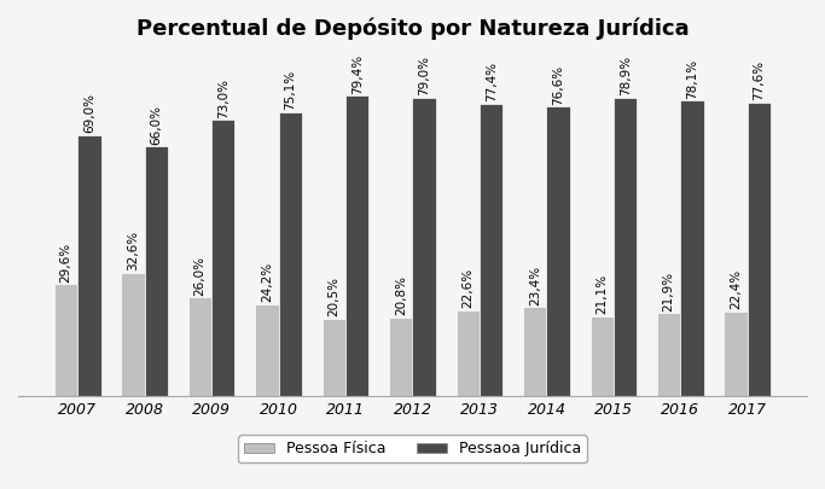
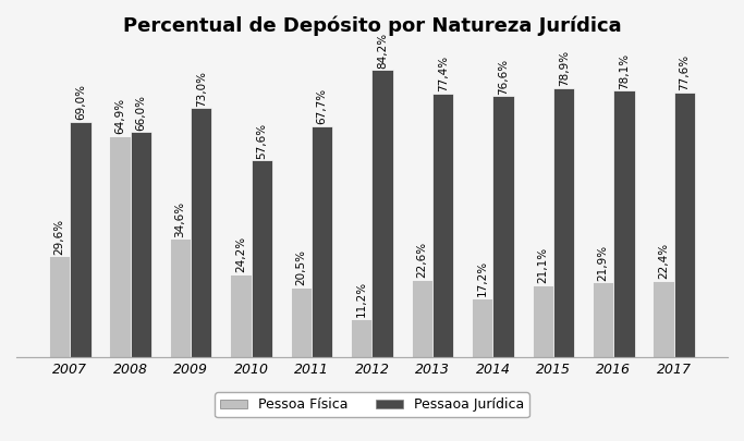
Pessoa Física/2008: 32,6% -> 64,9%
Pessoa Física/2009: 26,0% -> 34,6%
Pessaoa Jurídica/2010: 75,1% -> 57,6%
Pessaoa Jurídica/2011: 79,4% -> 67,7%
Pessoa Física/2012: 20,8% -> 11,2%
Pessaoa Jurídica/2012: 79,0% -> 84,2%
Pessoa Física/2014: 23,4% -> 17,2%
